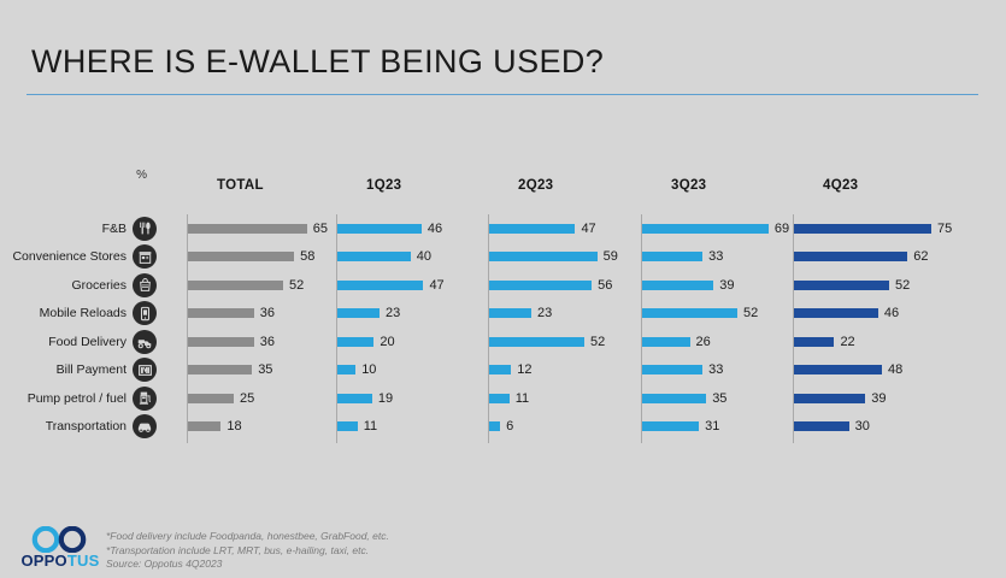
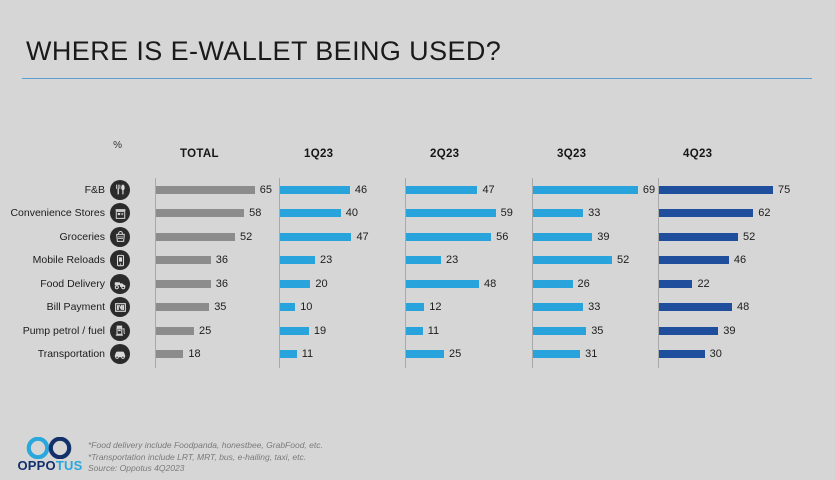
2Q23/Food Delivery: 52 -> 48
2Q23/Transportation: 6 -> 25
